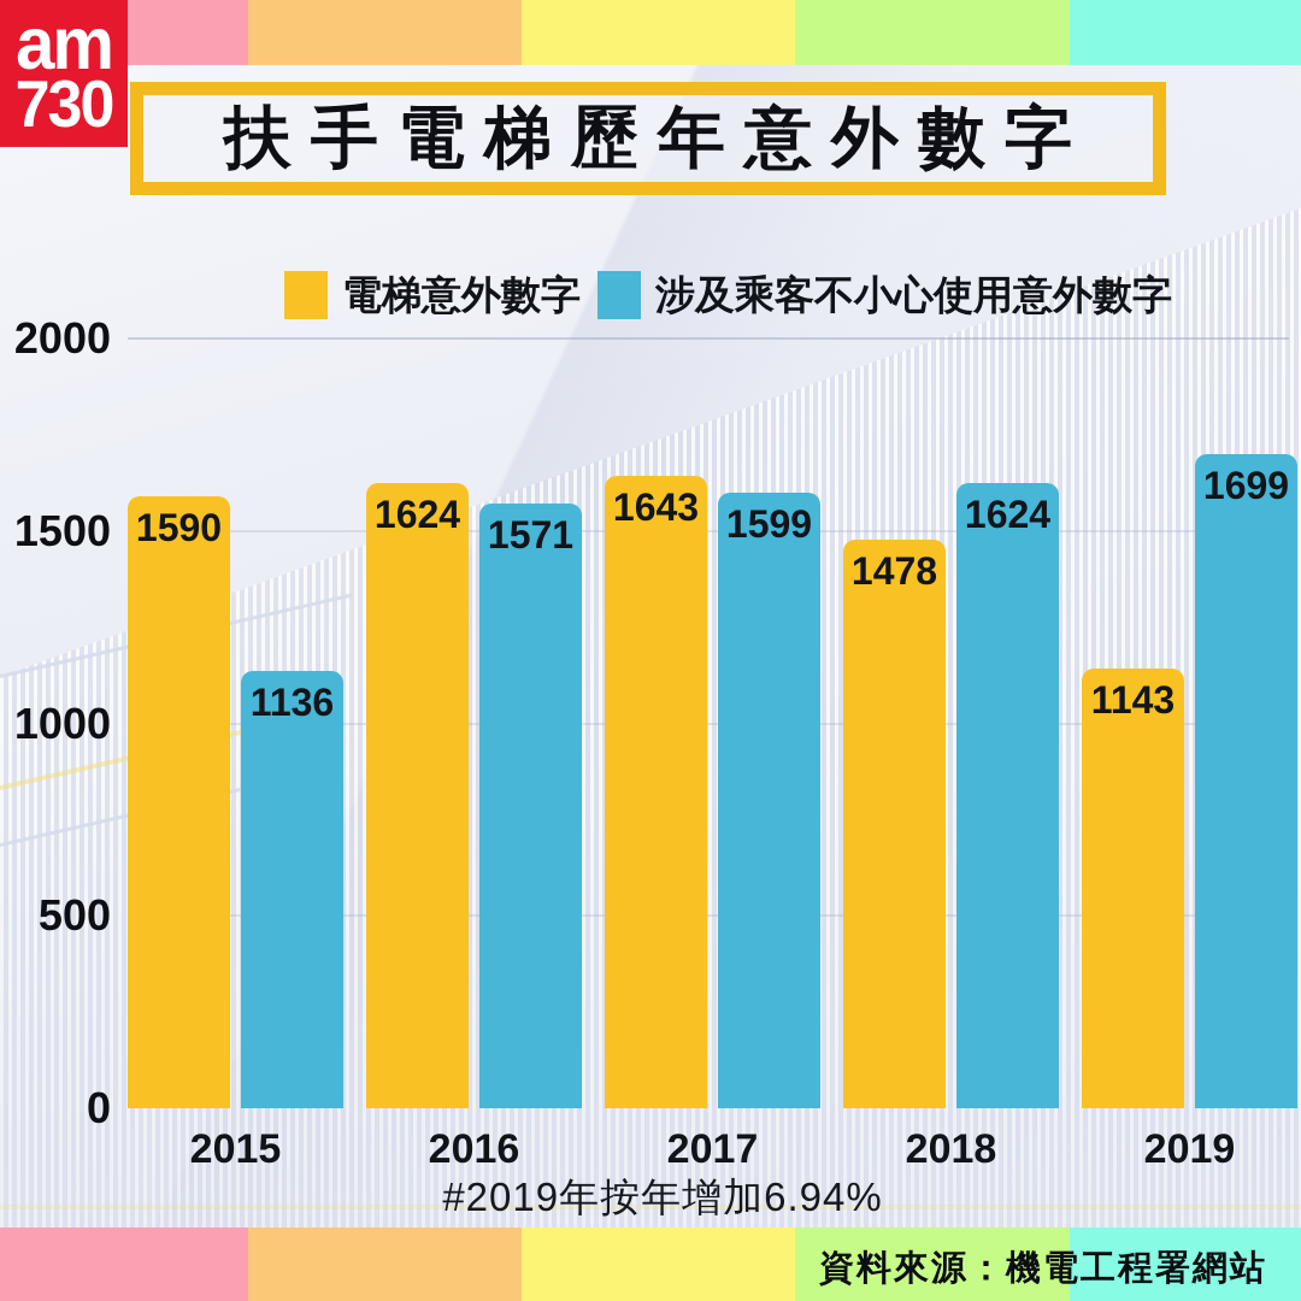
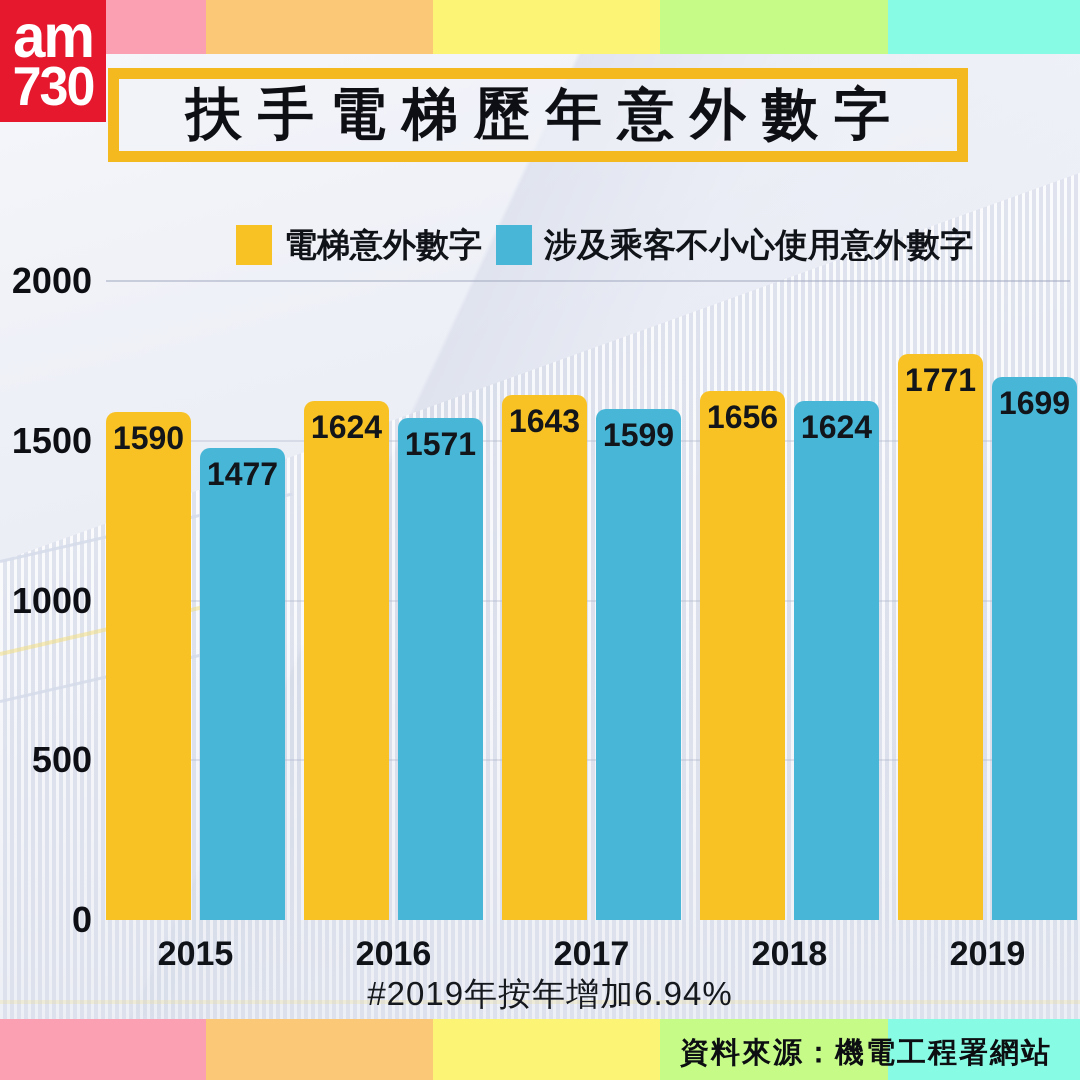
涉及乘客不小心使用意外數字/2015: 1136 -> 1477
電梯意外數字/2018: 1478 -> 1656
電梯意外數字/2019: 1143 -> 1771
